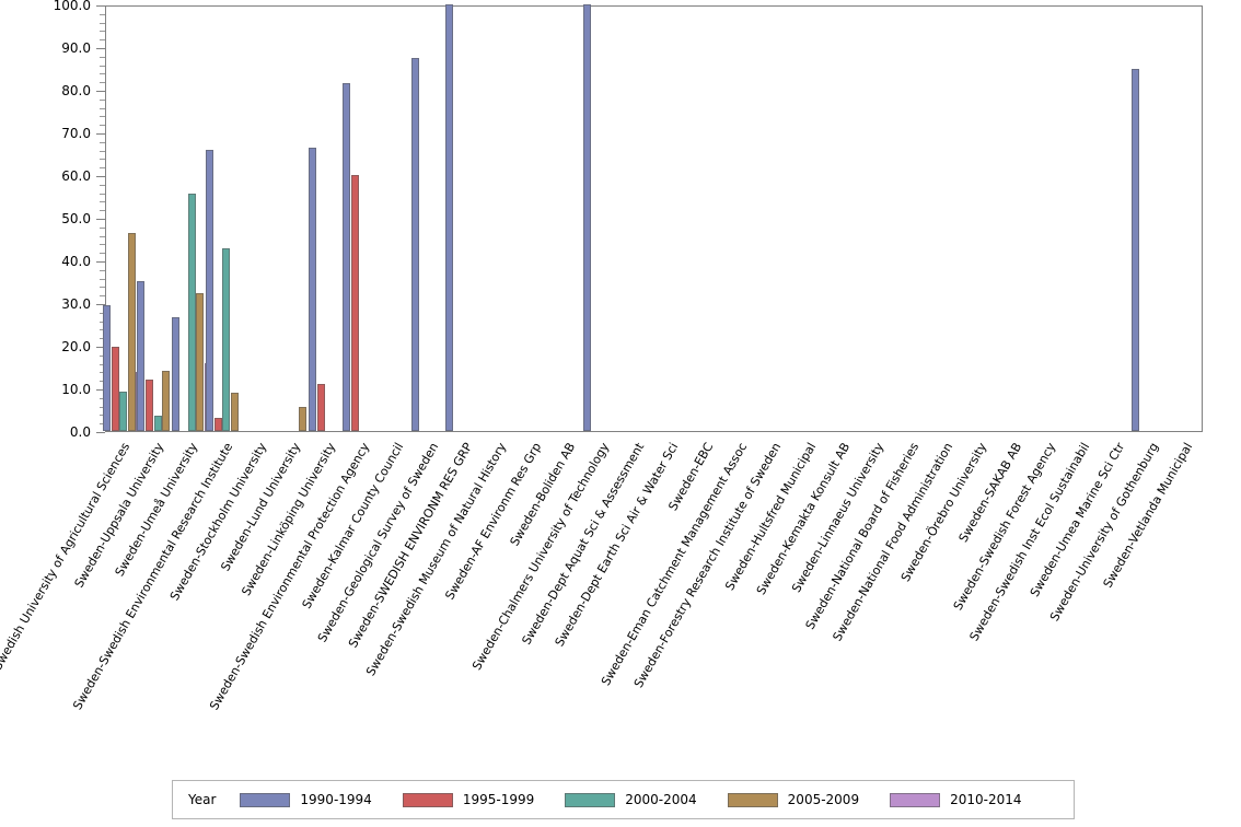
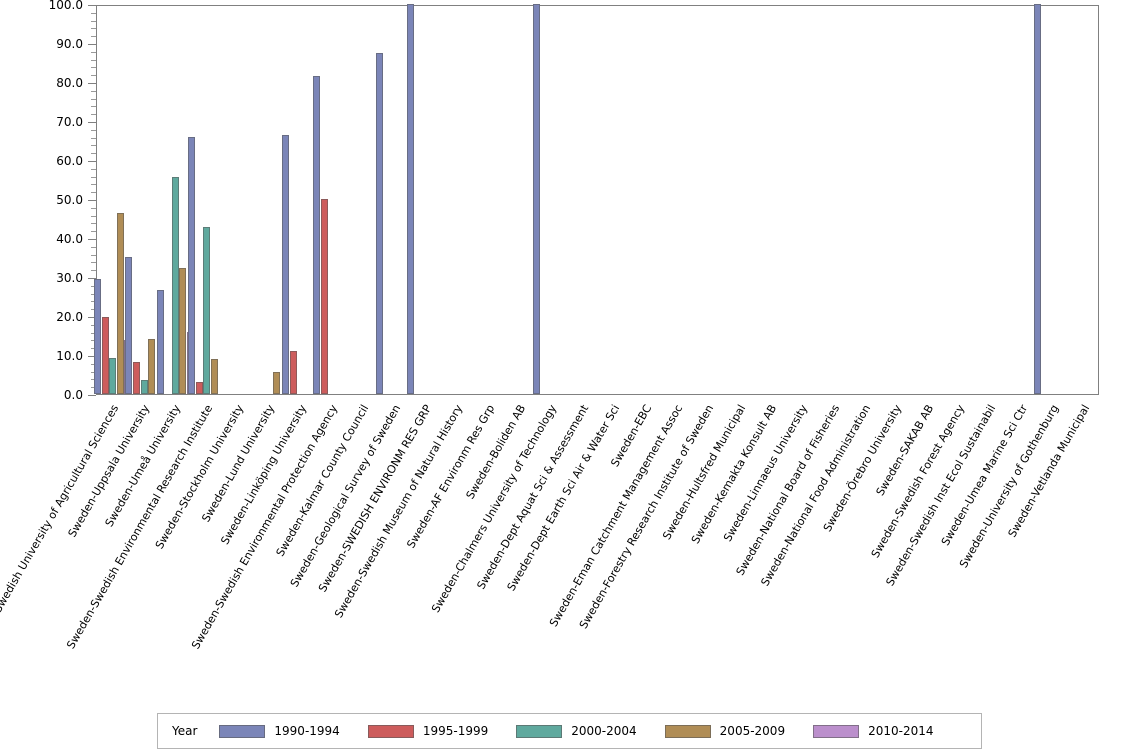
1995-1999/Sweden-Uppsala University: 12 -> 8
1995-1999/Sweden-Swedish Environmental Protection Agency: 60 -> 50
1990-1994/Sweden-University of Gothenburg: 85 -> 100
